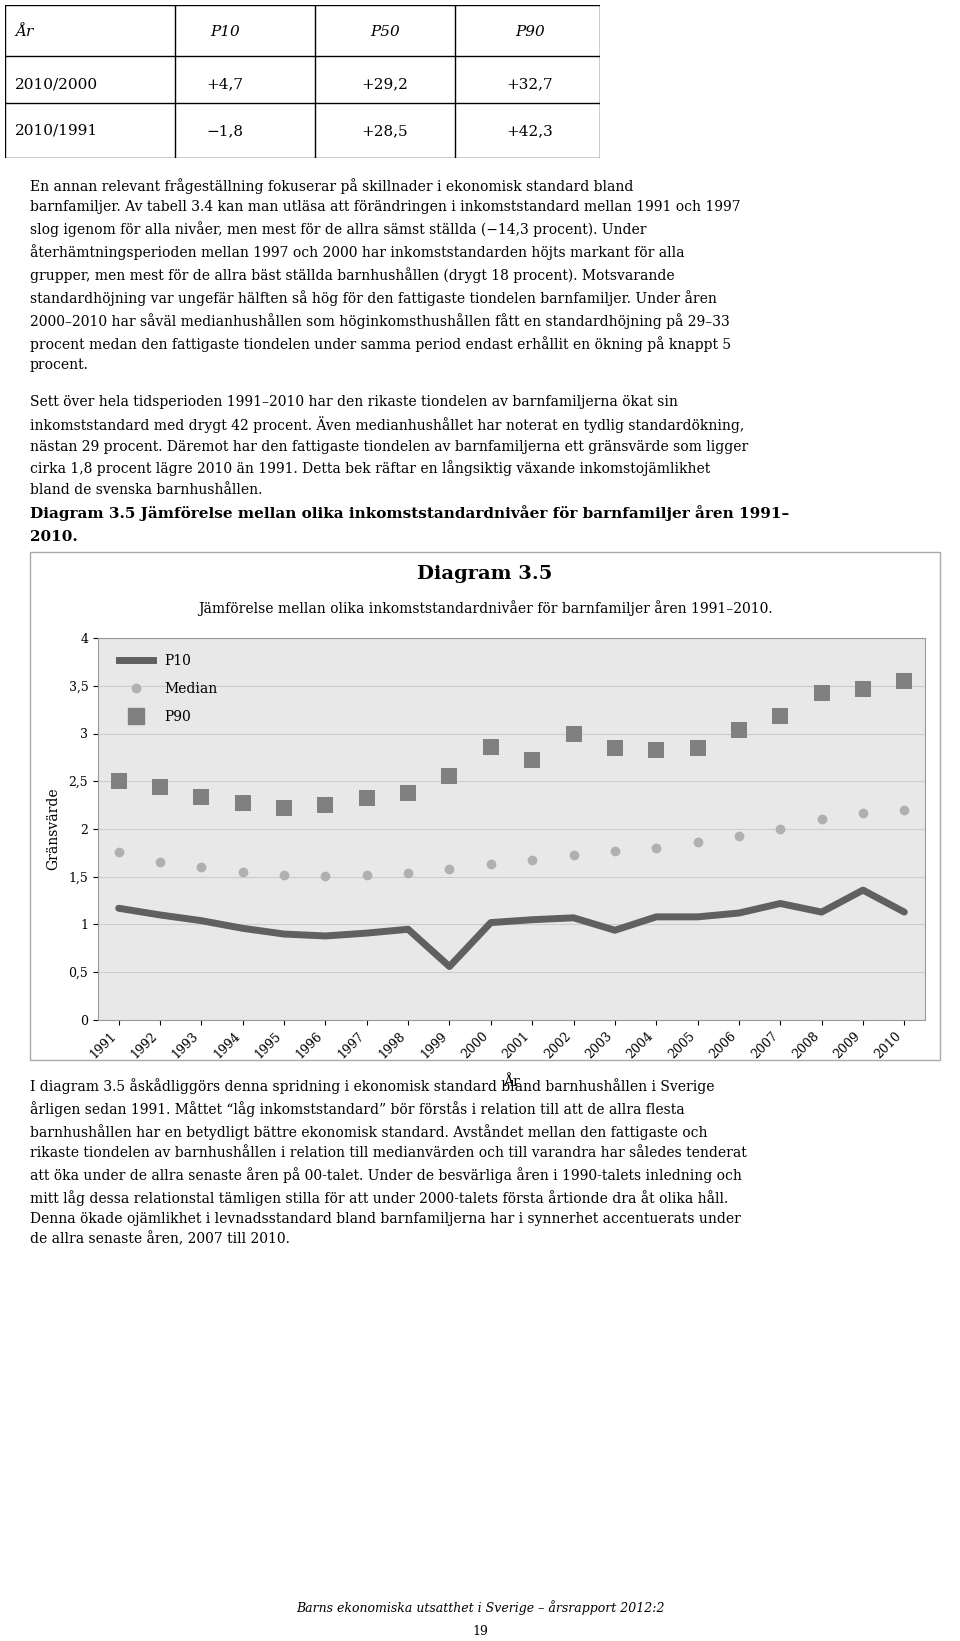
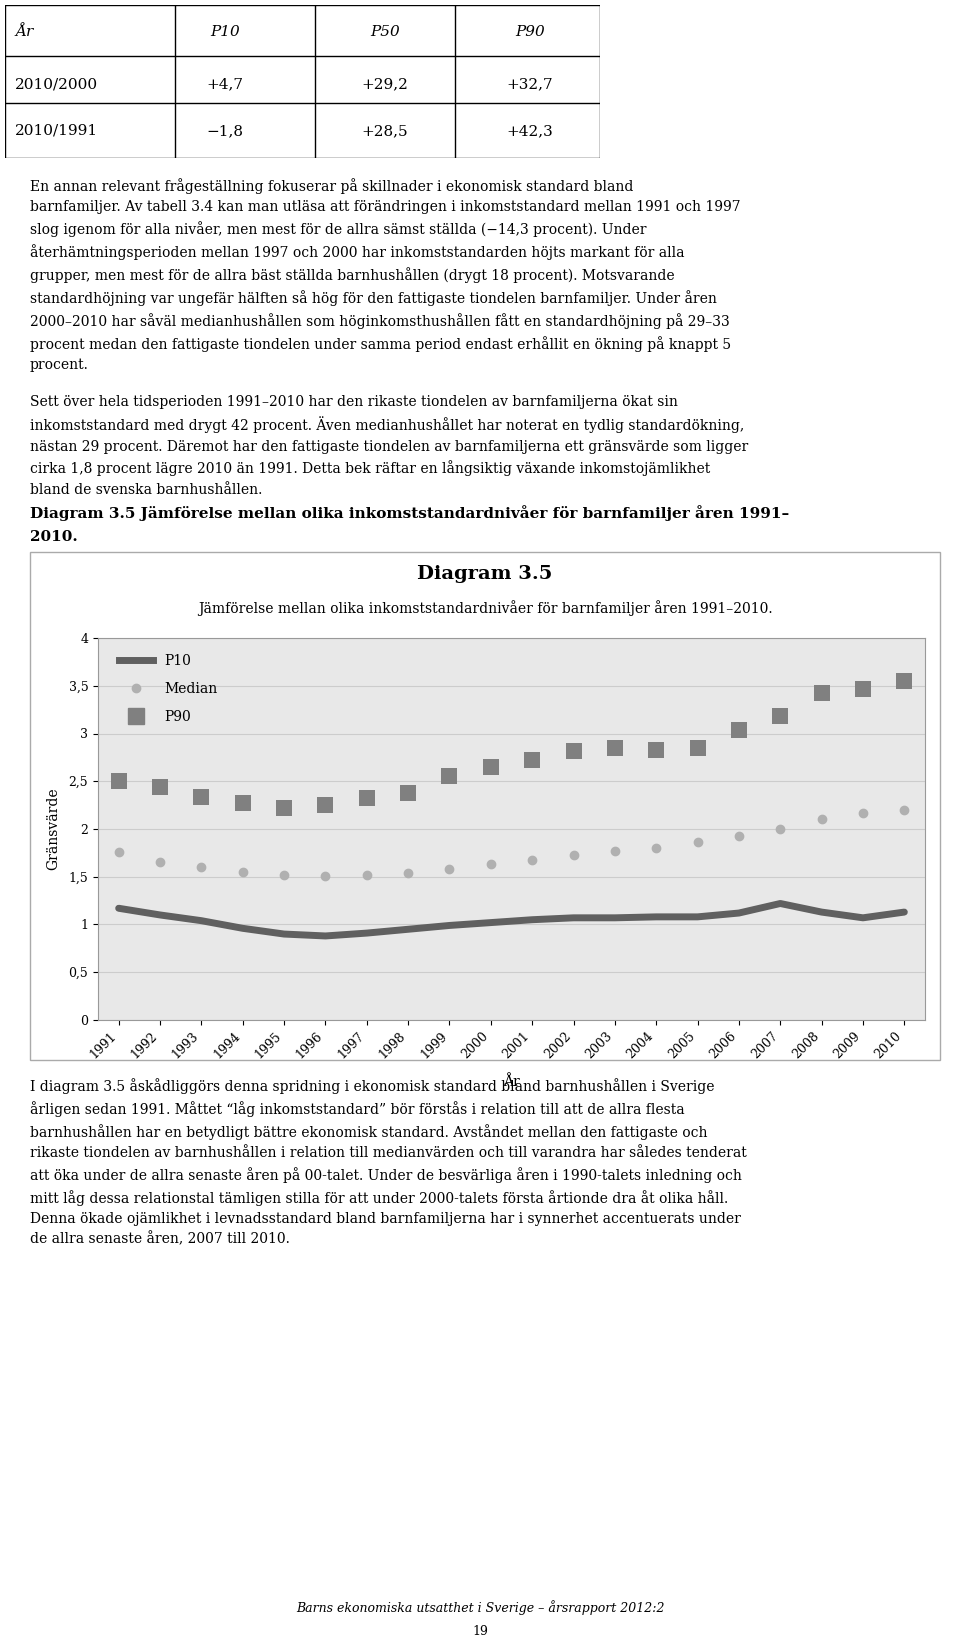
P10/1999: 0,56 -> 0,99
P90/2000: 2,86 -> 2,65
P90/2002: 3,00 -> 2,82
P10/2003: 0,94 -> 1,07
P10/2009: 1,36 -> 1,07
